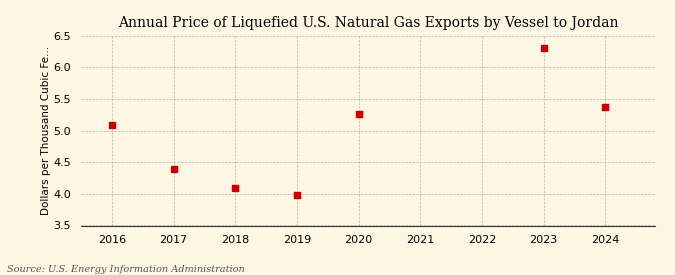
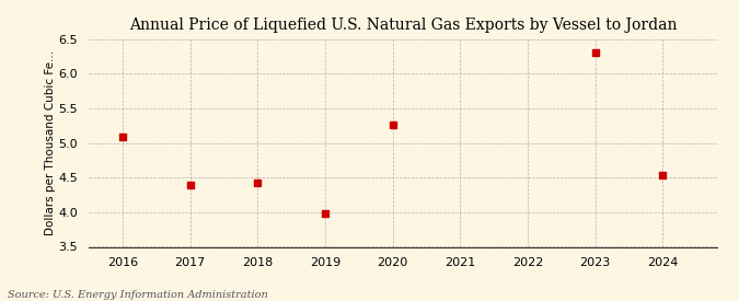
2018: 4.09 -> 4.42
2024: 5.37 -> 4.54
